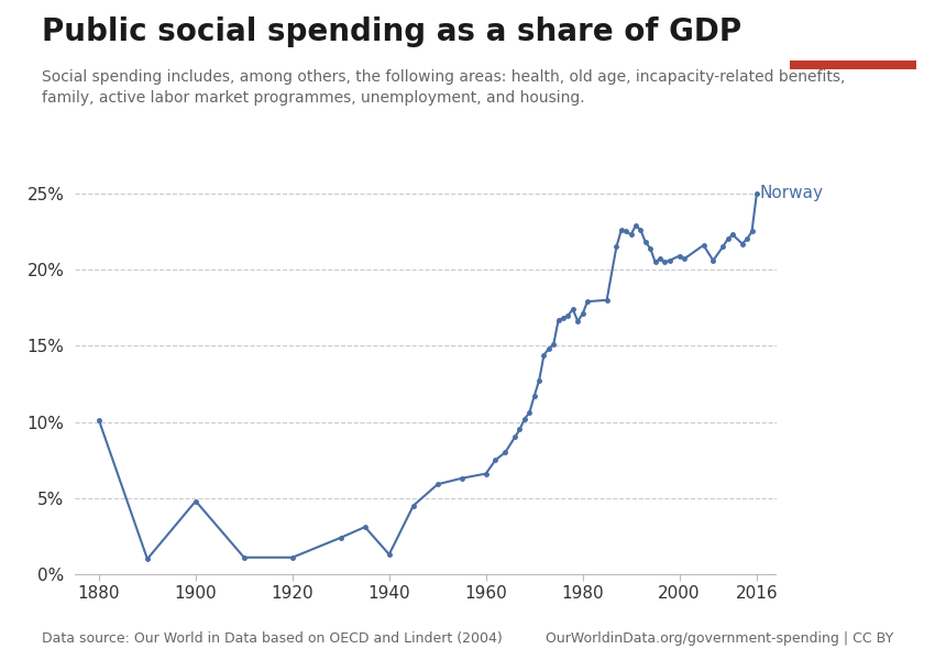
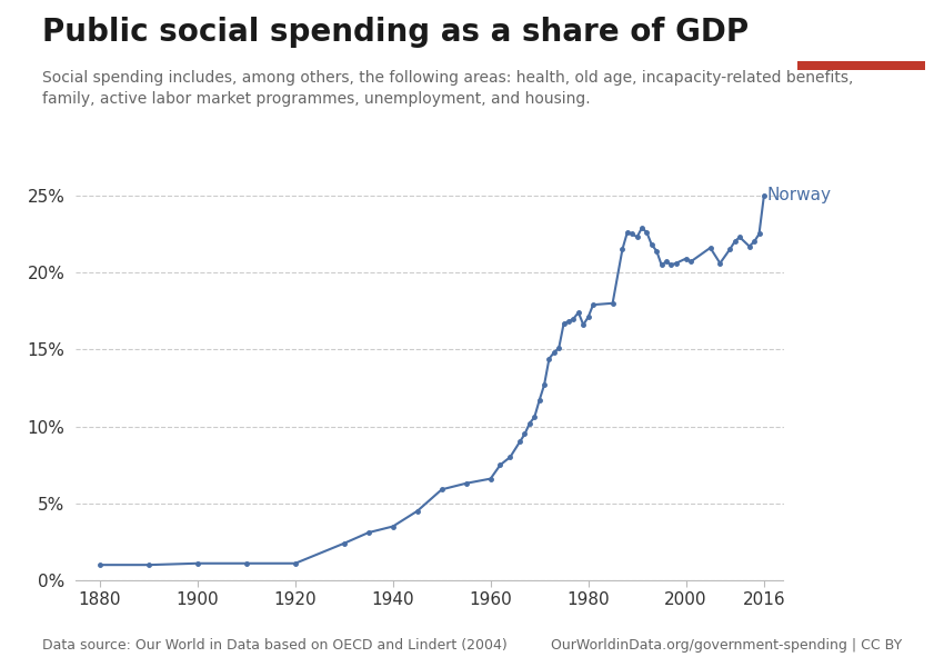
1880: 10.1% -> 1.0%
1900: 4.8% -> 1.1%
1940: 1.3% -> 3.5%
